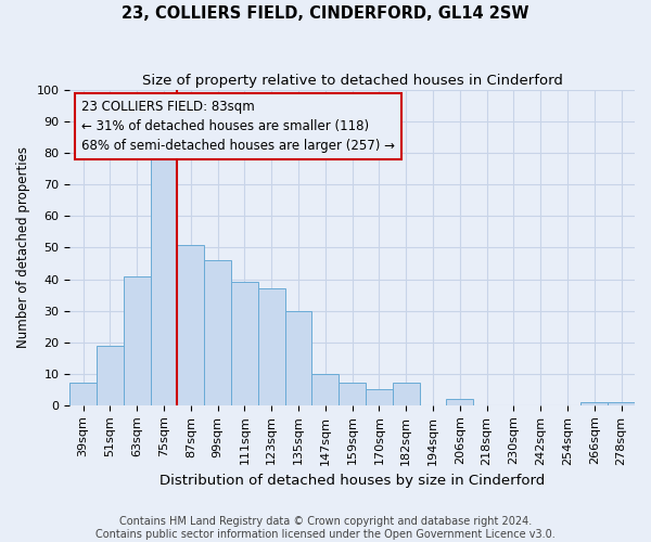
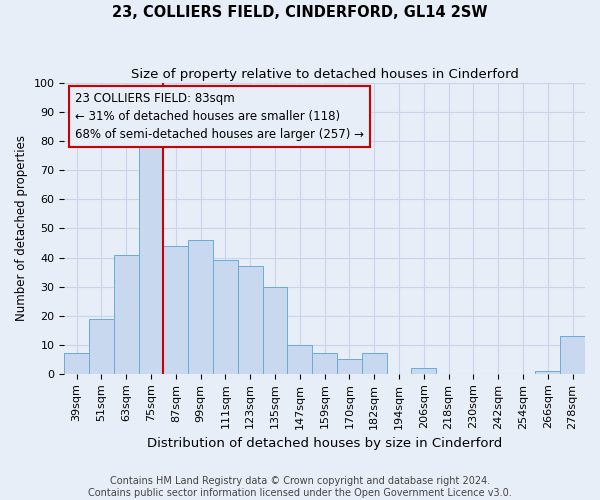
87sqm: 51 -> 44
278sqm: 1 -> 13
